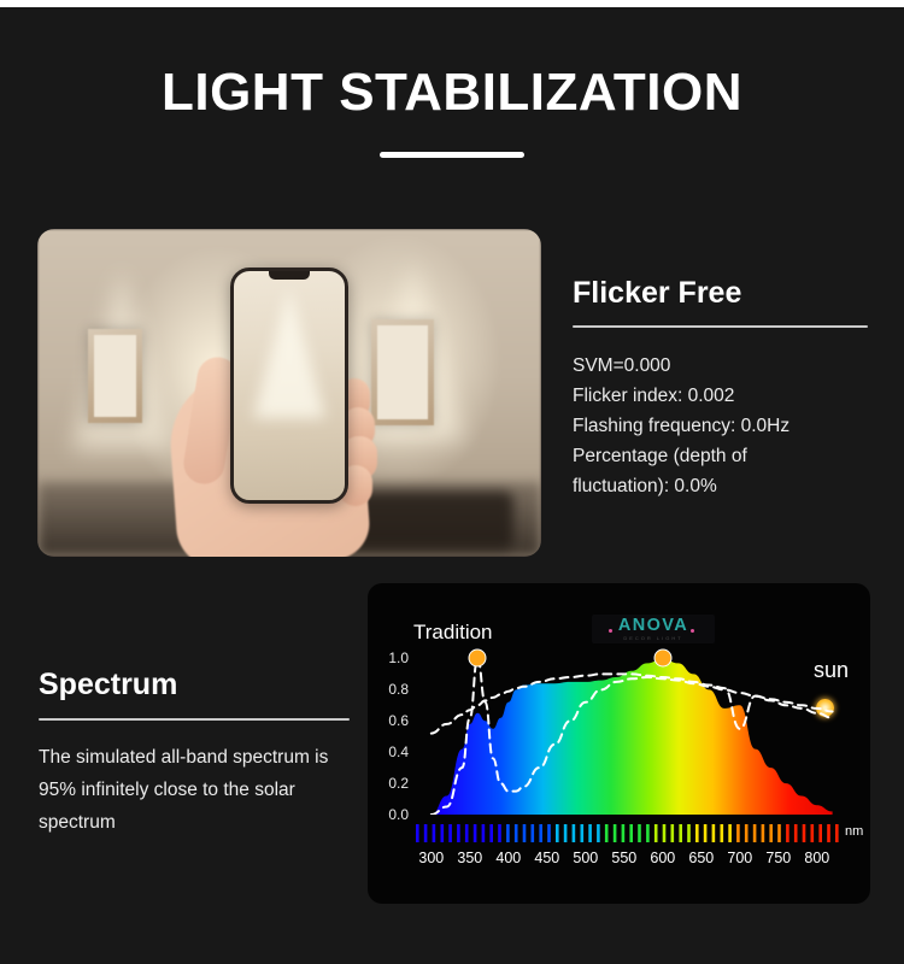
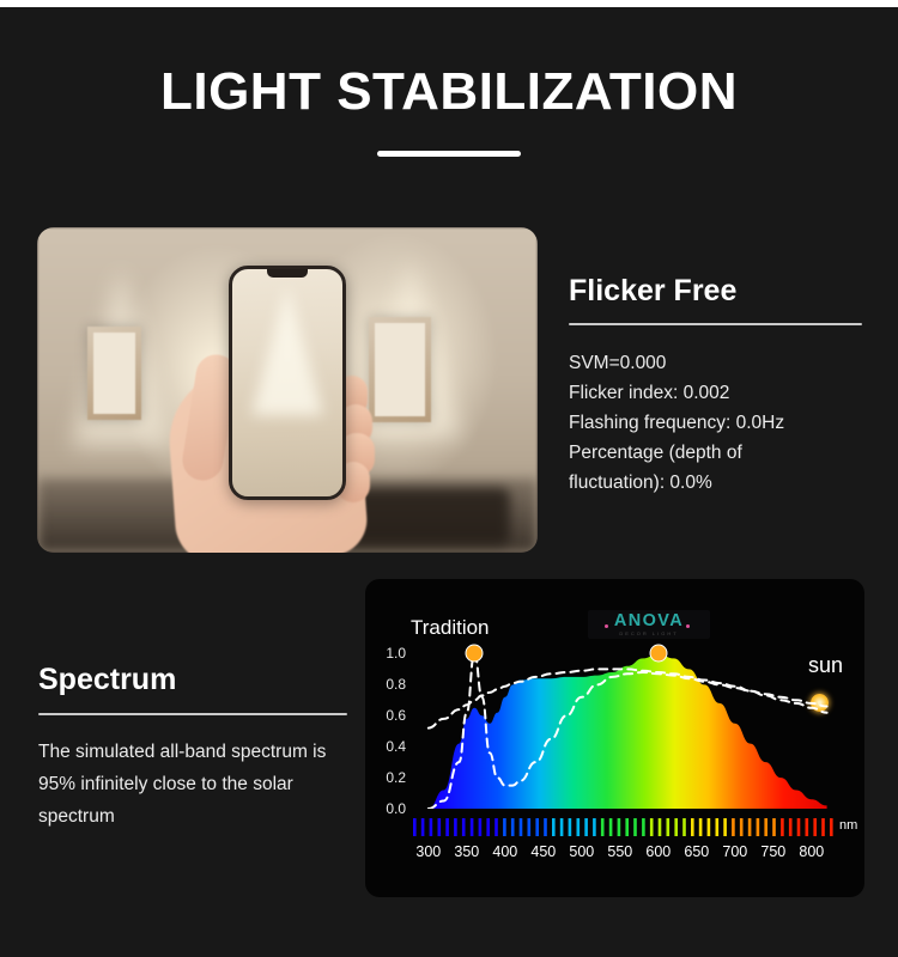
ANOVA/700: 0.70 -> 0.55
sun/700: 0.55 -> 0.79
